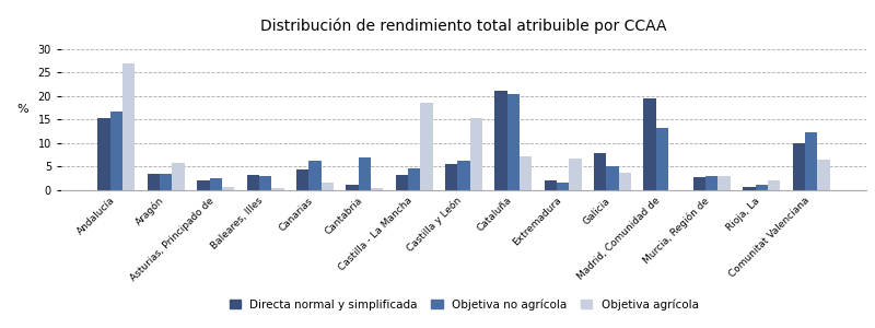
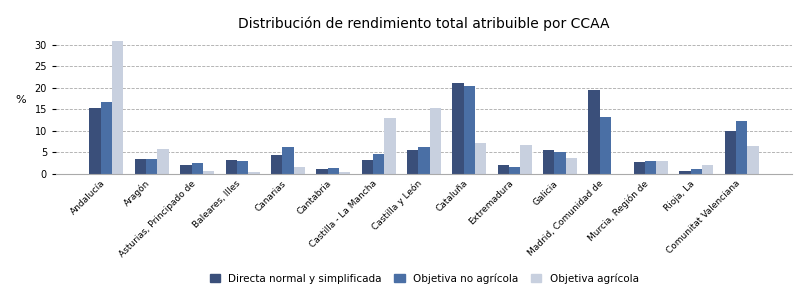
Objetiva agrícola/Andalucía: 27.0 -> 30.8
Objetiva no agrícola/Cantabria: 7.0 -> 1.4
Objetiva agrícola/Castilla - La Mancha: 18.5 -> 12.9
Directa normal y simplificada/Galicia: 8.0 -> 5.5
